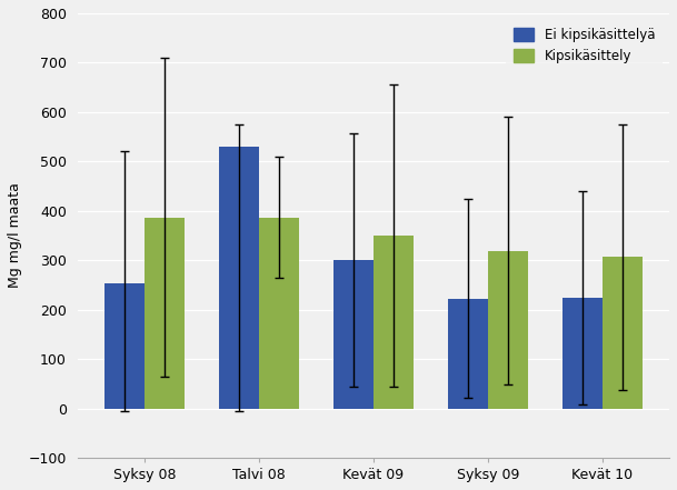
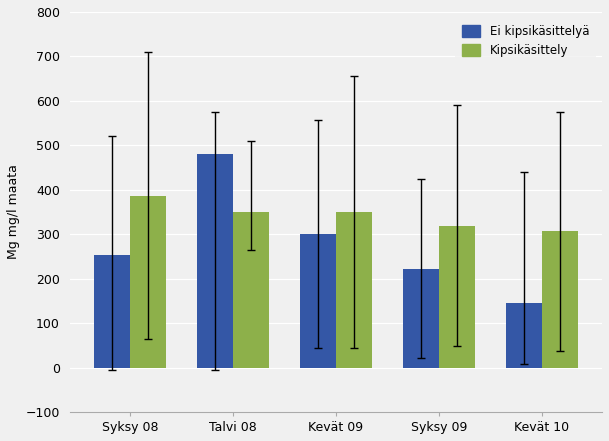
Ei kipsikäsittelyä/Talvi 08: 530 -> 480
Kipsikäsittely/Talvi 08: 387 -> 350
Ei kipsikäsittelyä/Kevät 10: 224 -> 145
